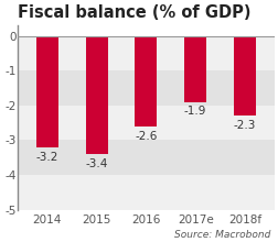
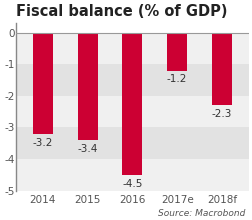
2016: -2.6 -> -4.5
2017e: -1.9 -> -1.2
